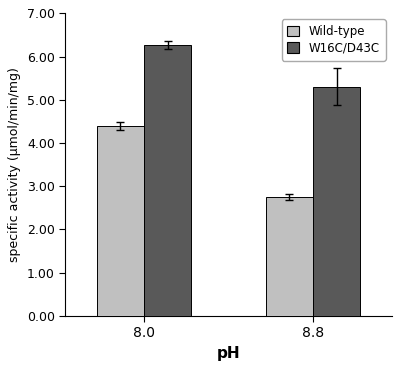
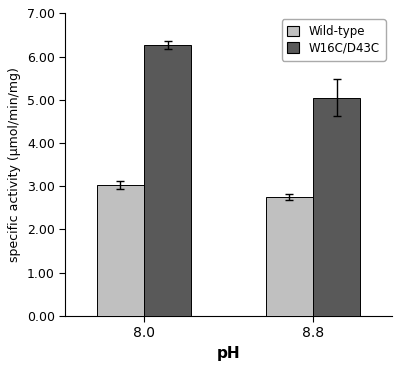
Wild-type/8.0: 4.40 -> 3.03
W16C/D43C/8.8: 5.30 -> 5.05
